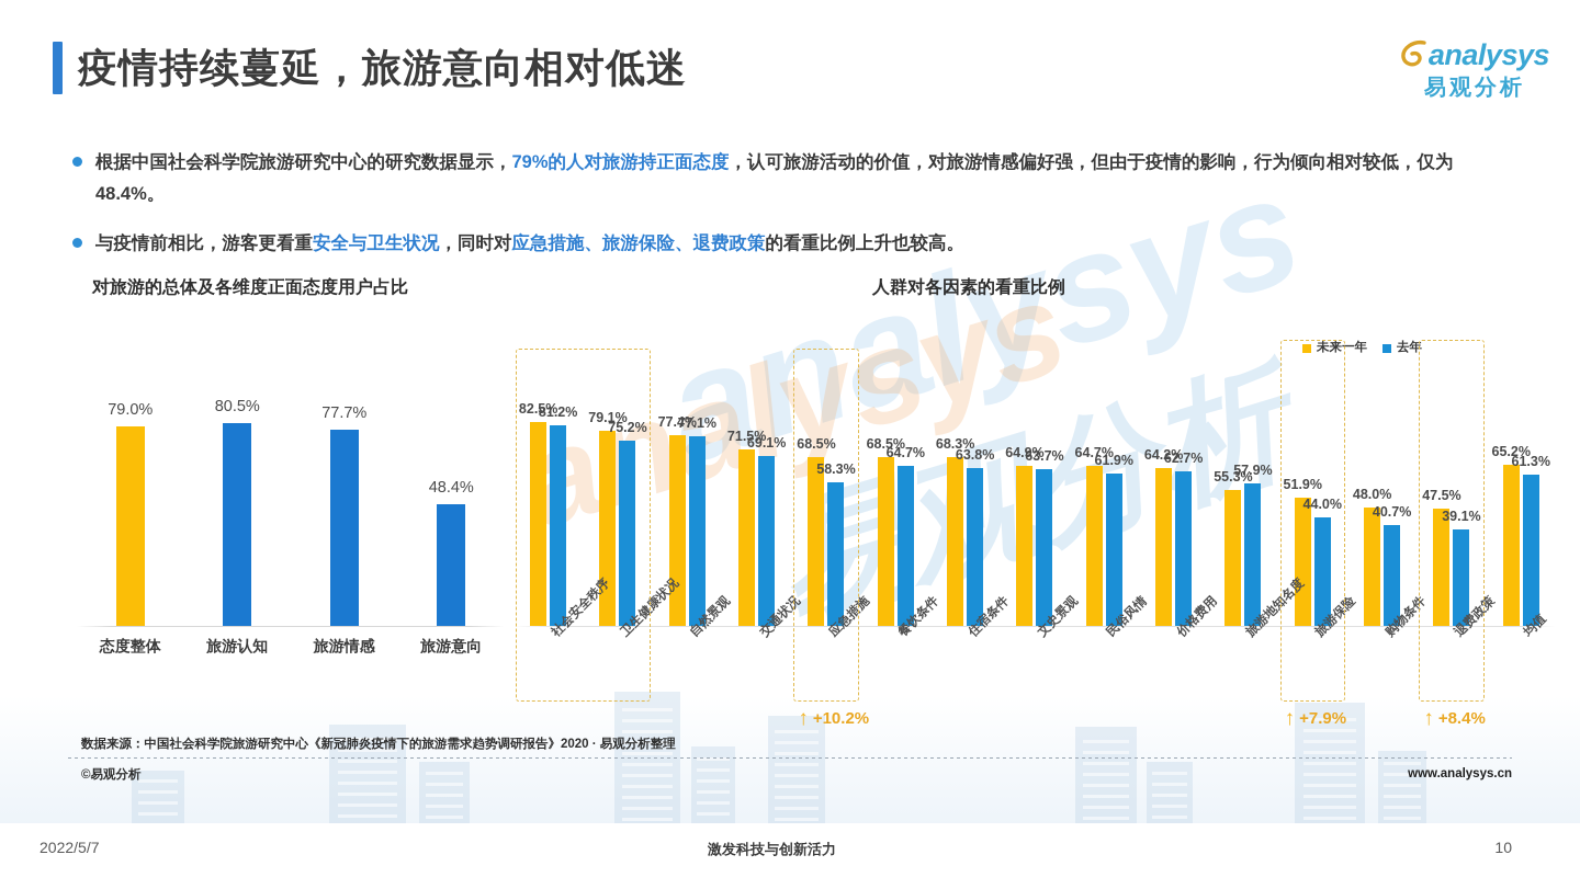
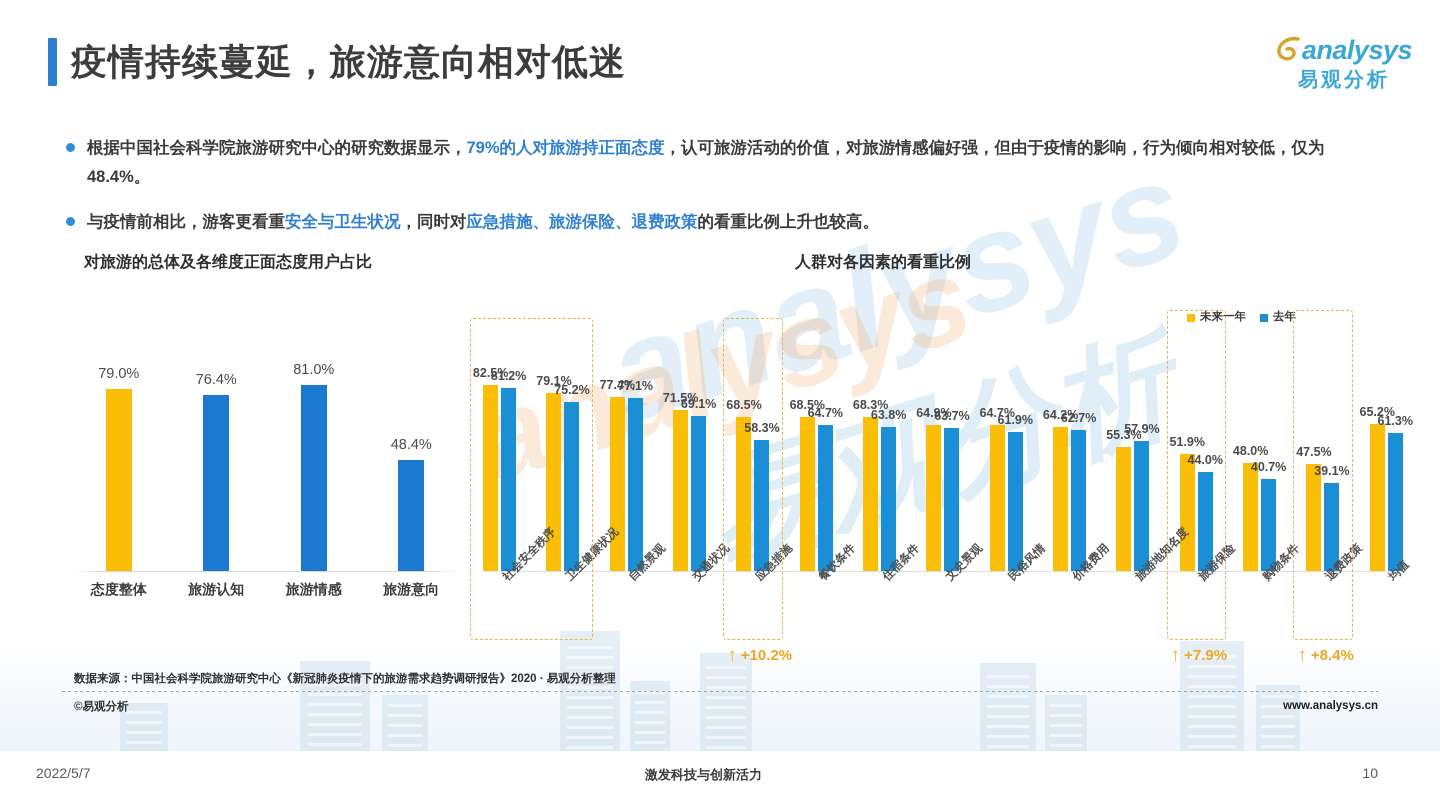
对旅游的总体及各维度正面态度用户占比/旅游认知: 80.5% -> 76.4%
对旅游的总体及各维度正面态度用户占比/旅游情感: 77.7% -> 81.0%
